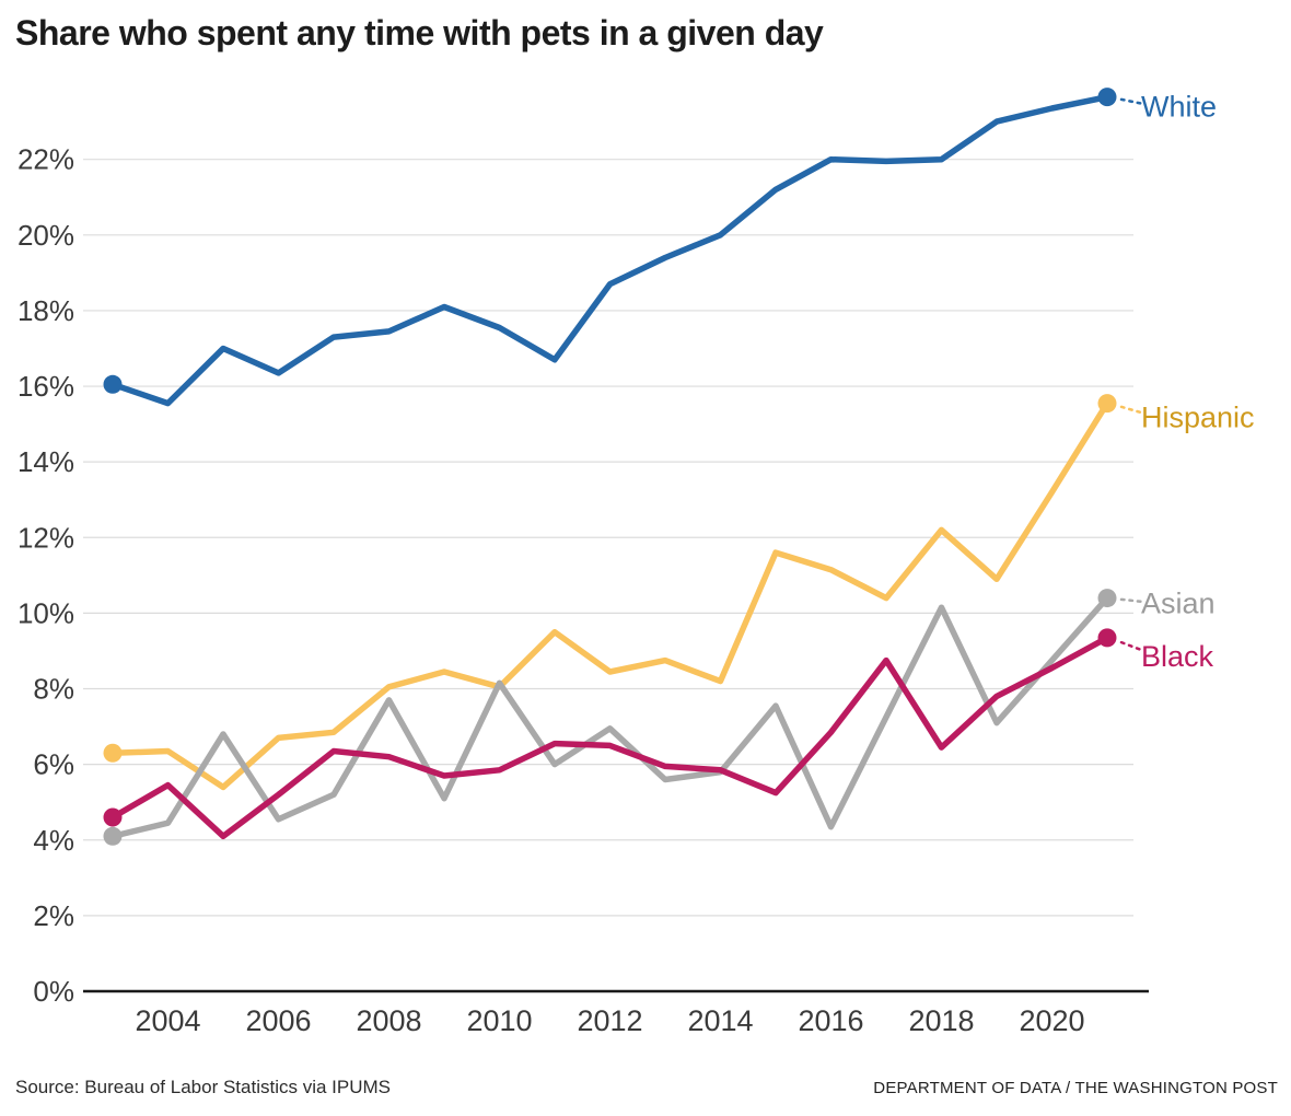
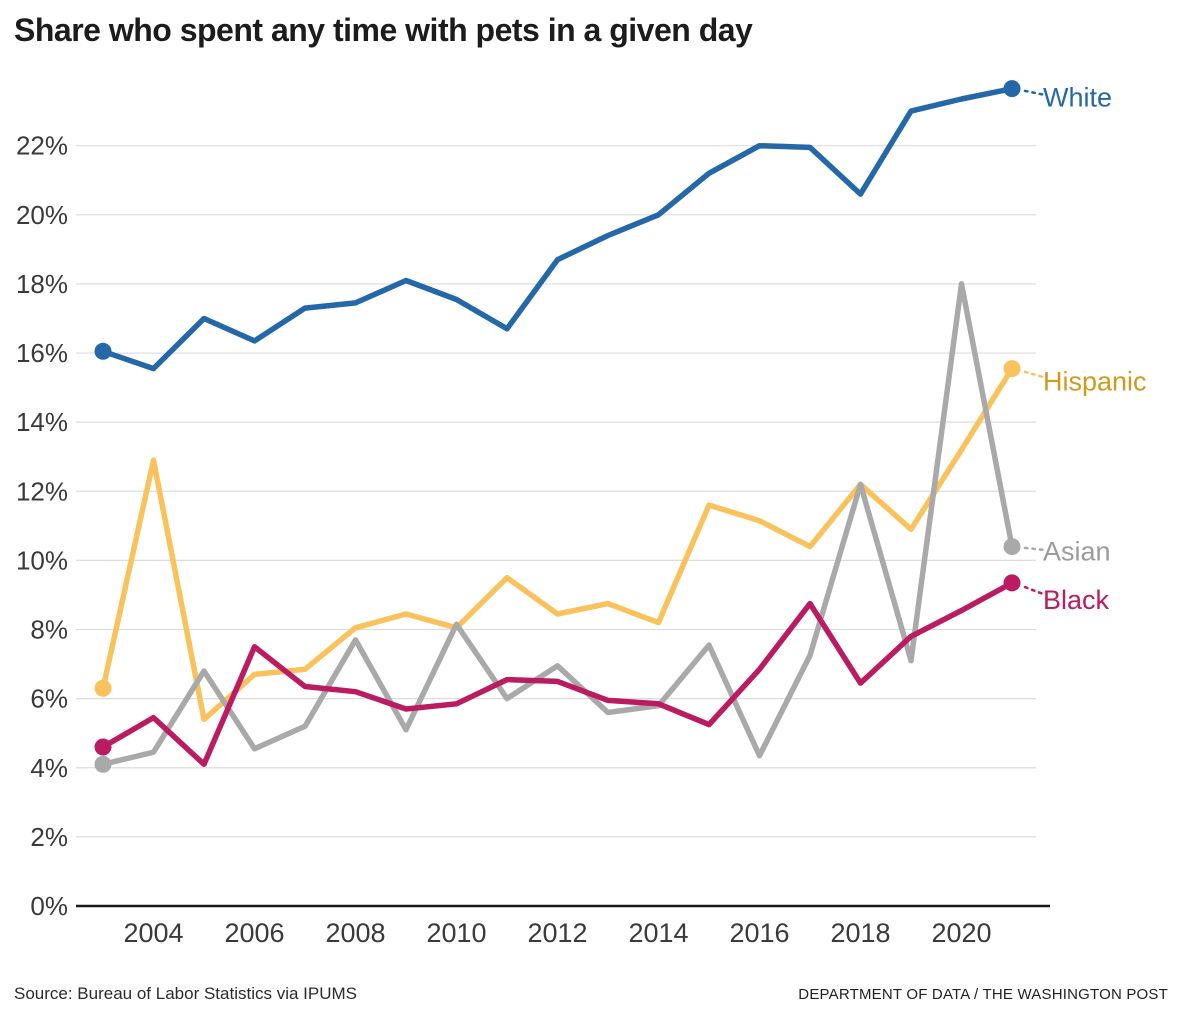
Hispanic/2004: 6.3% -> 12.9%
Black/2006: 5.2% -> 7.5%
White/2018: 22.0% -> 20.6%
Asian/2018: 10.2% -> 12.2%
Asian/2020: 8.8% -> 18.0%
